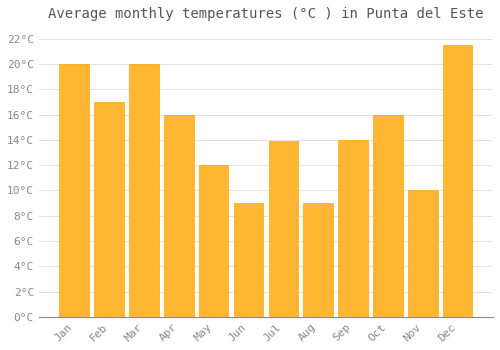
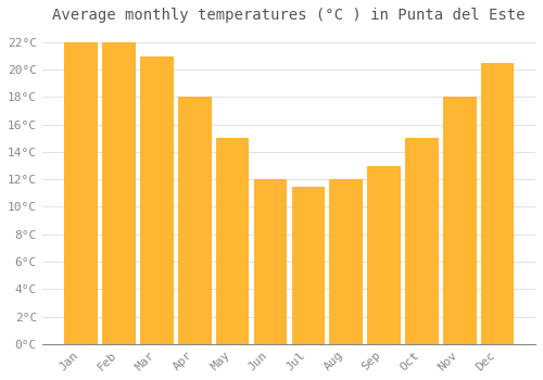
Jan: 20.0°C -> 22.0°C
Feb: 17.0°C -> 22.0°C
Mar: 20.0°C -> 21.0°C
Apr: 16.0°C -> 18.0°C
May: 12.0°C -> 15.0°C
Jun: 9.0°C -> 12.0°C
Jul: 13.9°C -> 11.5°C
Aug: 9.0°C -> 12.0°C
Sep: 14.0°C -> 13.0°C
Oct: 16.0°C -> 15.0°C
Nov: 10.0°C -> 18.0°C
Dec: 21.5°C -> 20.5°C
